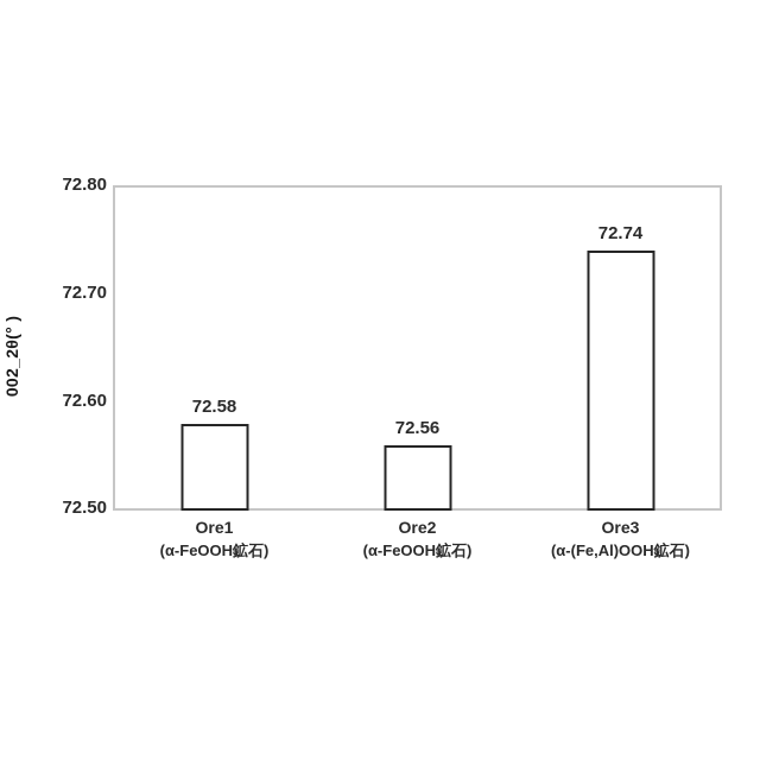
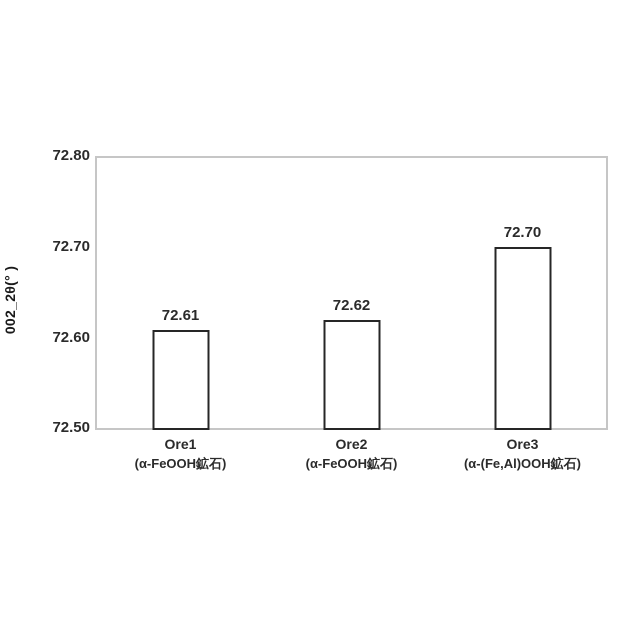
Ore1: 72.58 -> 72.61
Ore2: 72.56 -> 72.62
Ore3: 72.74 -> 72.70
